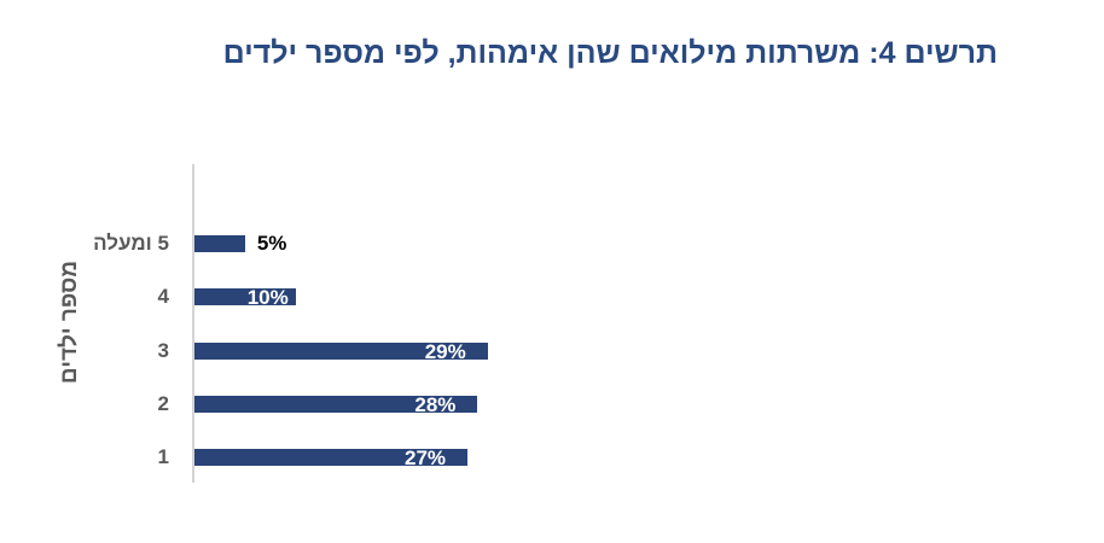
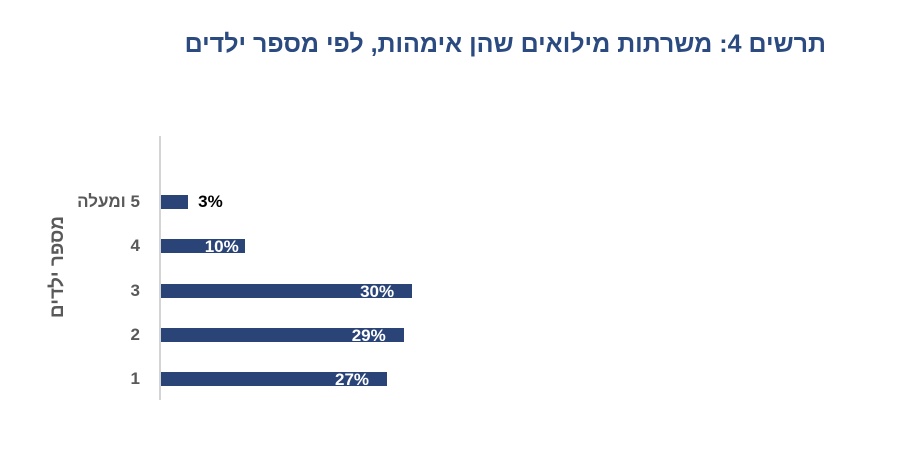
5 ומעלה: 5% -> 3%
3: 29% -> 30%
2: 28% -> 29%
